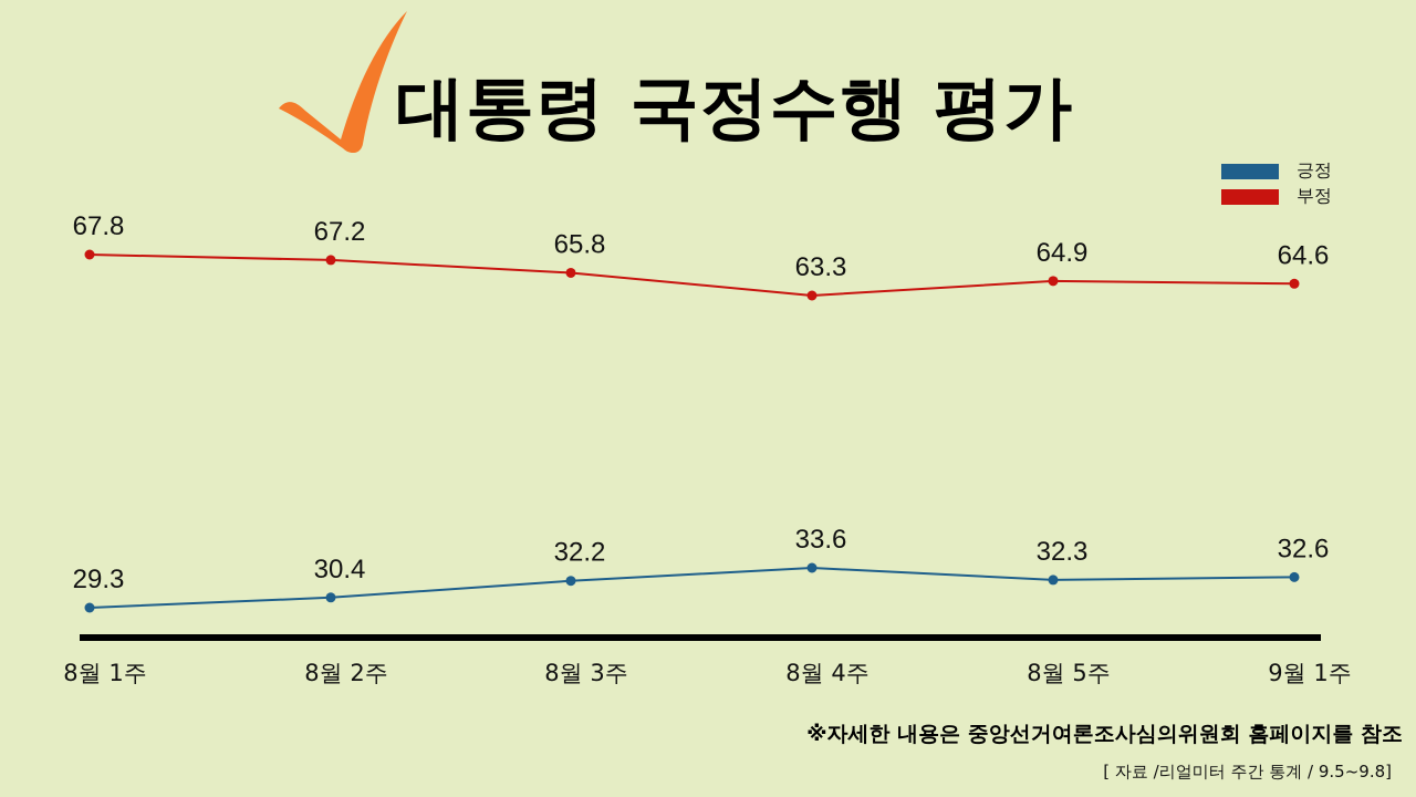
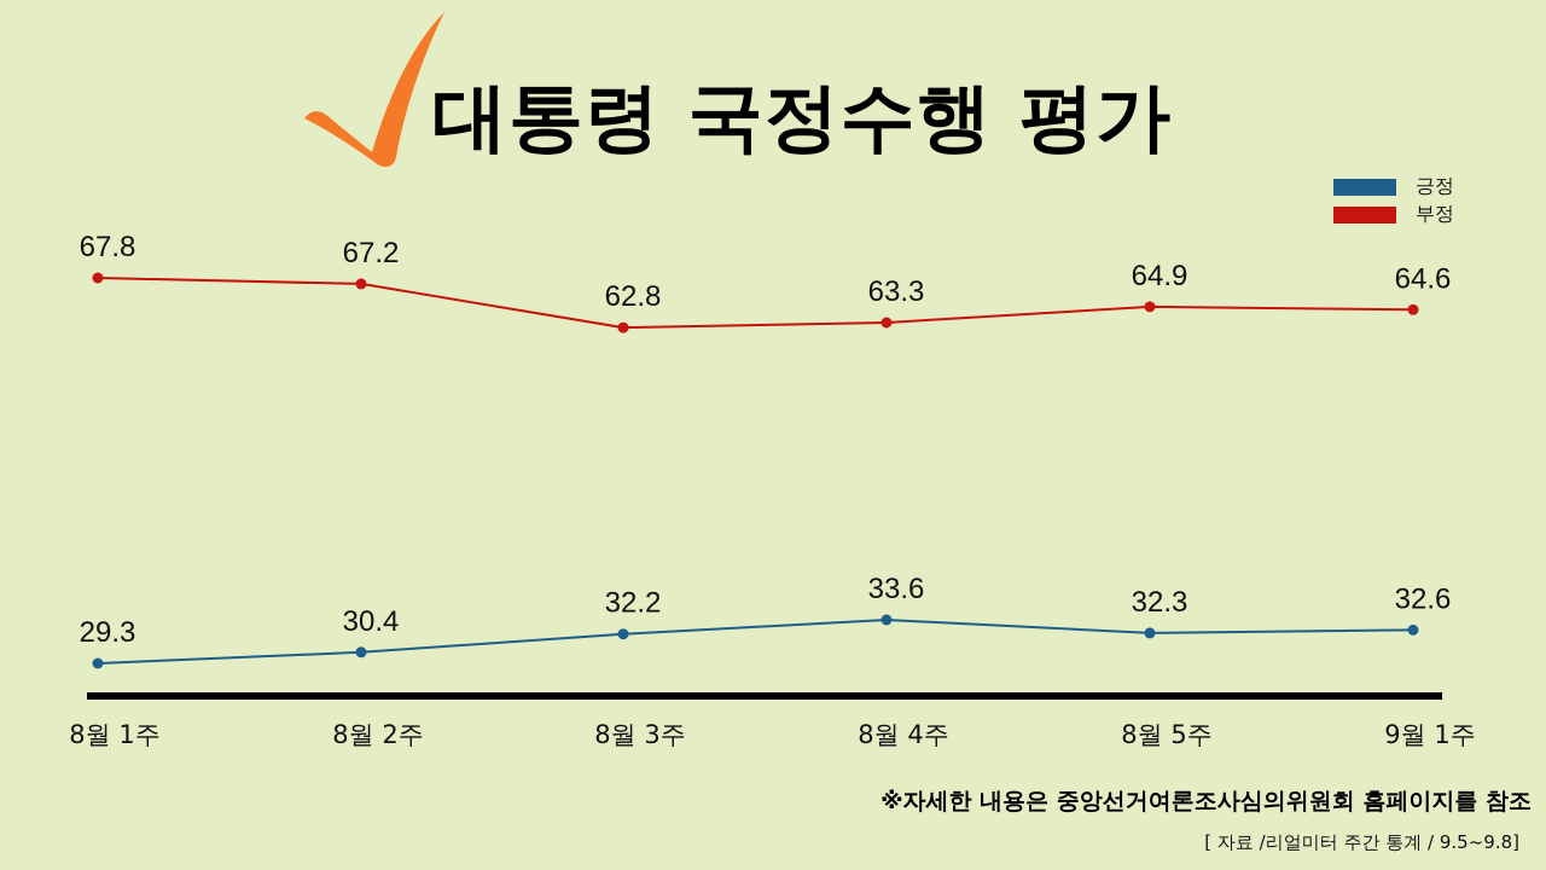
부정/8월 3주: 65.8 -> 62.8
